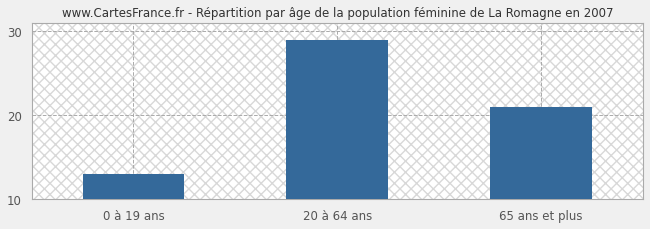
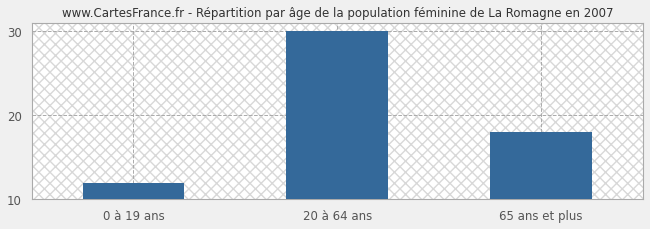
0 à 19 ans: 13 -> 12
20 à 64 ans: 29 -> 30
65 ans et plus: 21 -> 18
